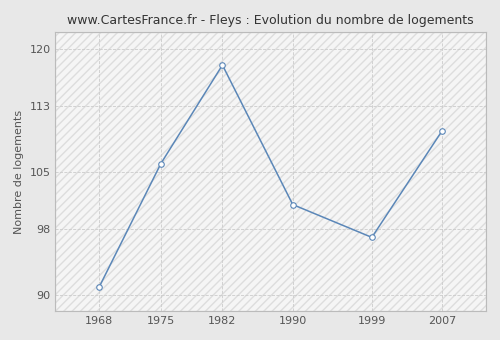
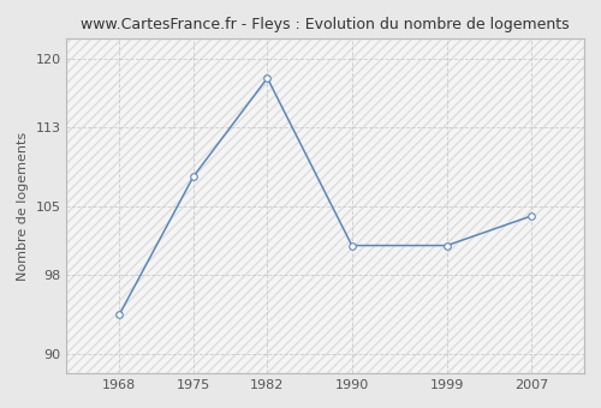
1968: 91 -> 94
1975: 106 -> 108
1999: 97 -> 101
2007: 110 -> 104
